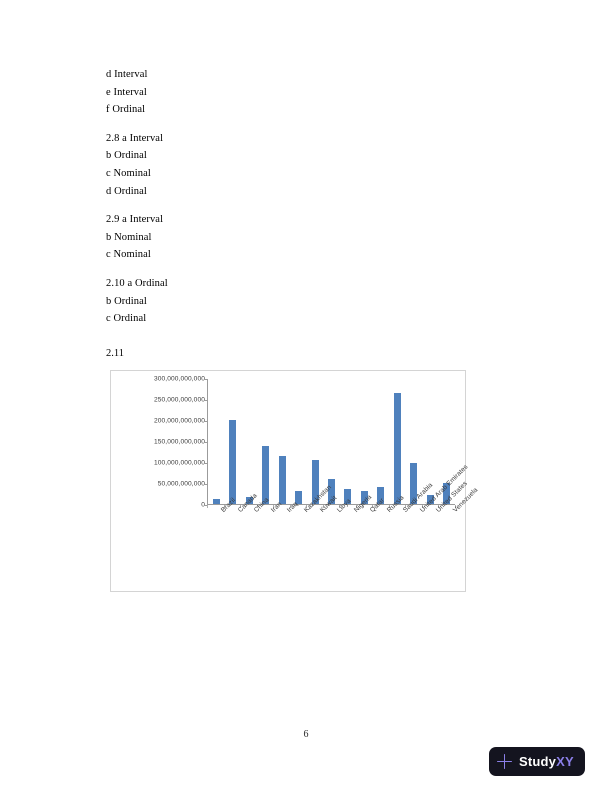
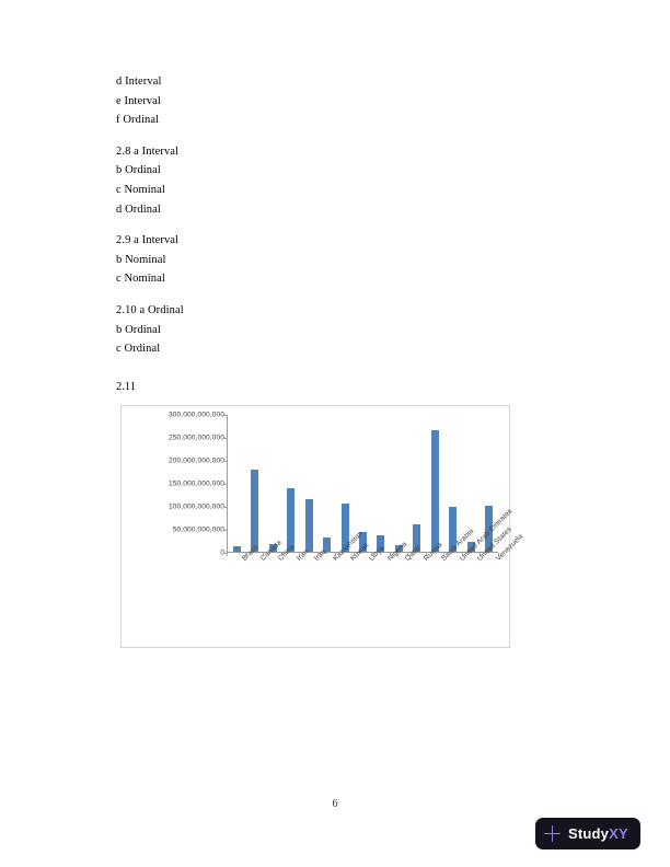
Canada: 200000000000 -> 180000000000
Libya: 60000000000 -> 40000000000
Qatar: 30000000000 -> 20000000000
Russia: 40000000000 -> 60000000000
Venezuela: 50000000000 -> 100000000000
